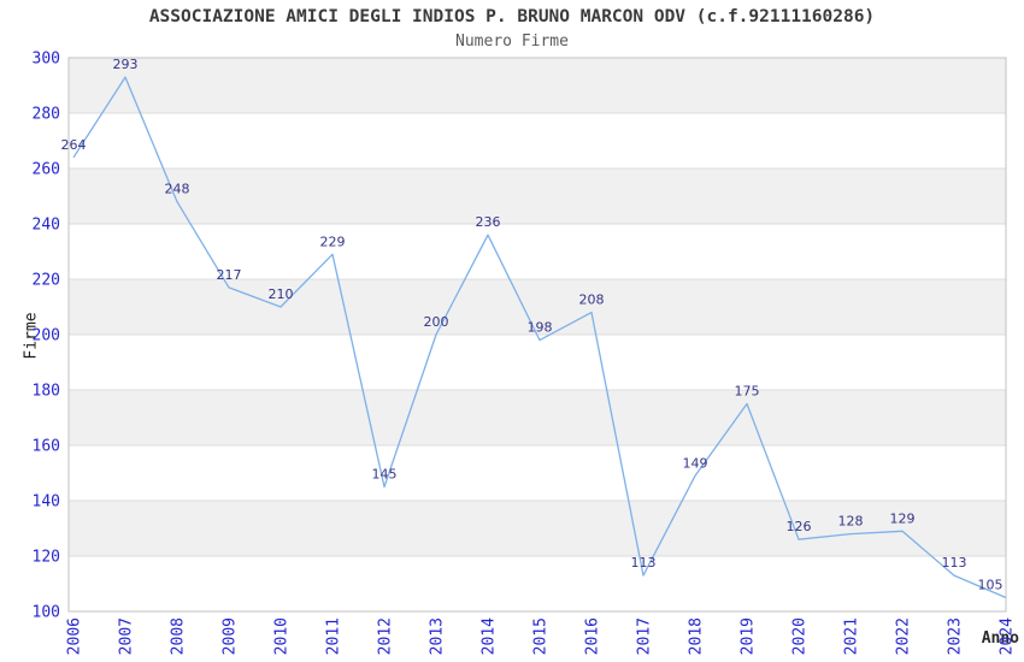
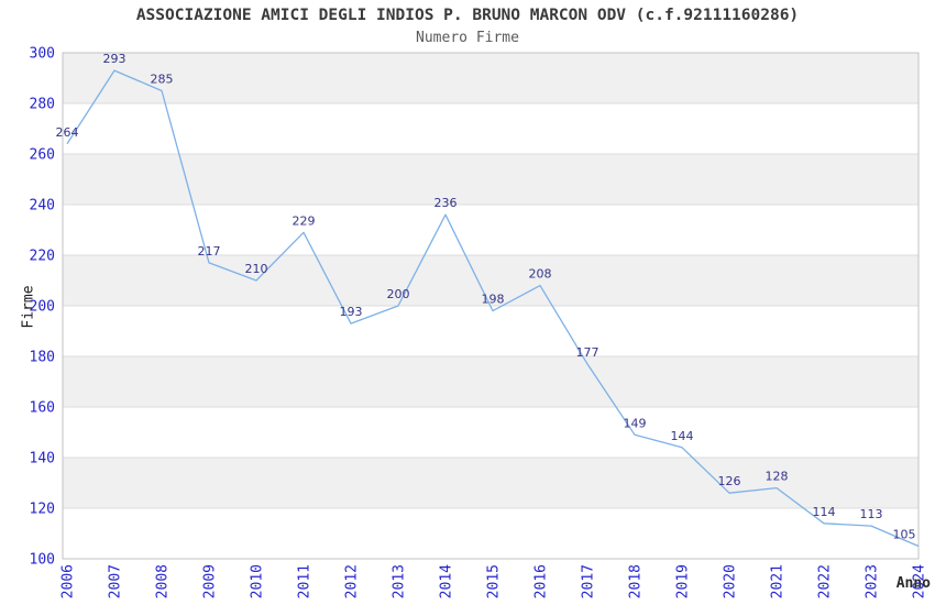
2008: 248 -> 285
2012: 145 -> 193
2017: 113 -> 177
2019: 175 -> 144
2022: 129 -> 114
